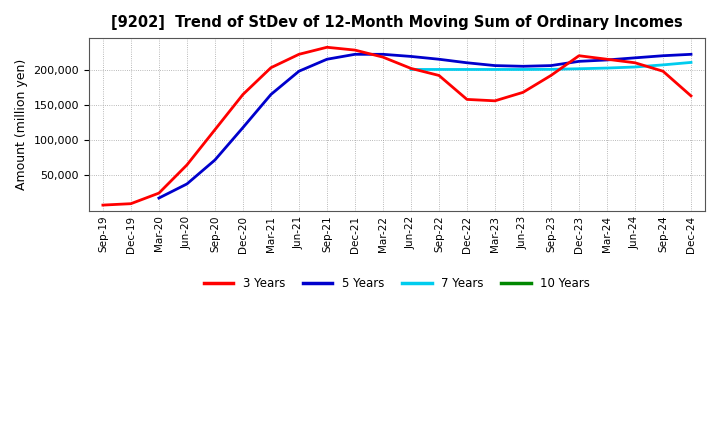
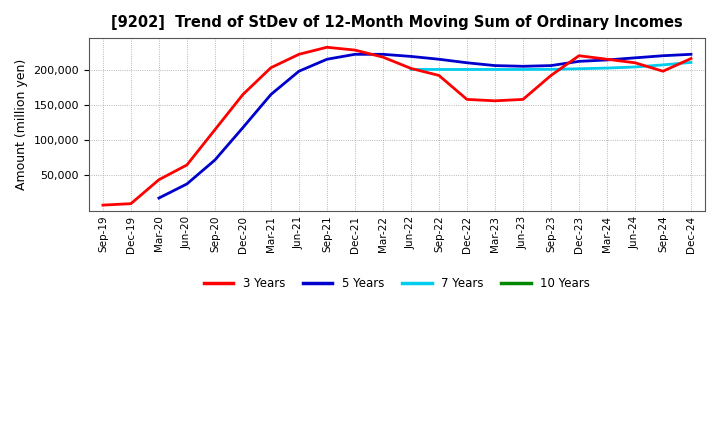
3 Years/Mar-20: 25,000 -> 44,000
3 Years/Jun-23: 168,000 -> 158,000
3 Years/Dec-24: 163,000 -> 216,000
